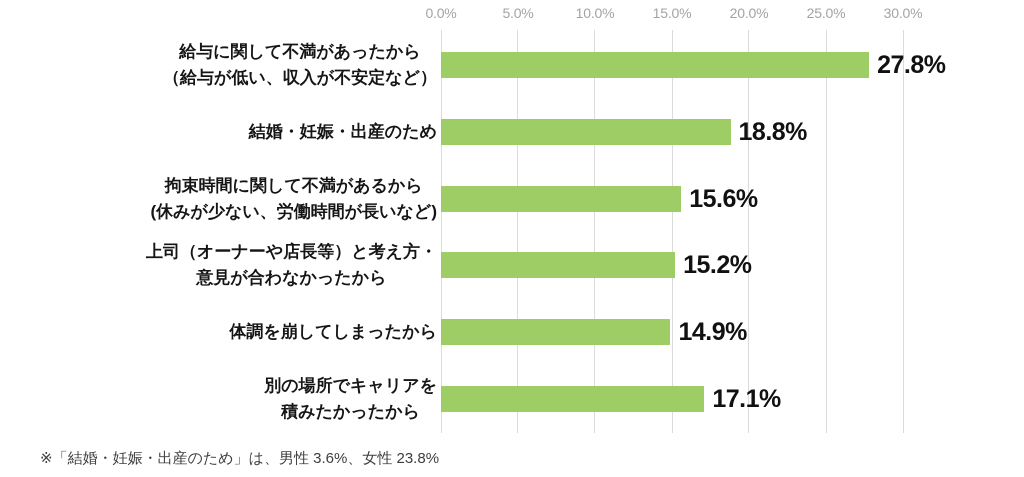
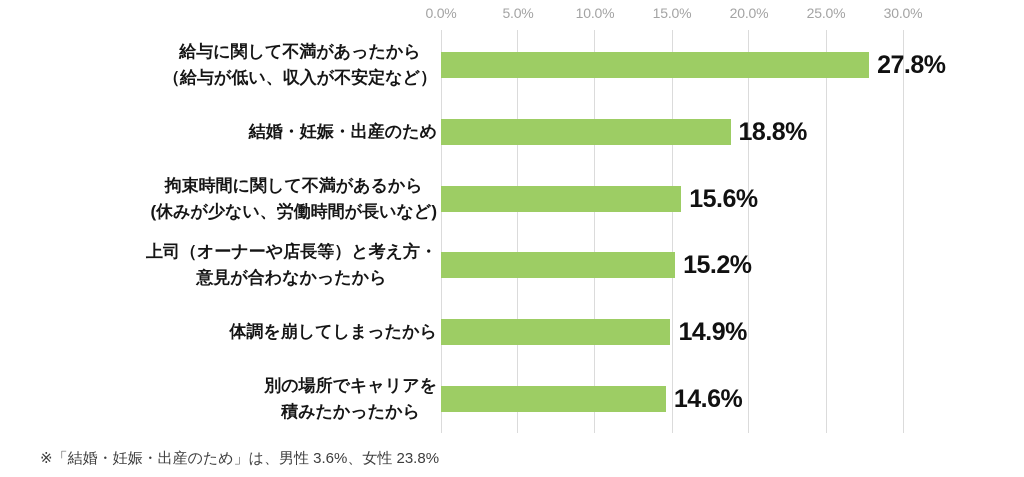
別の場所でキャリアを 積みたかったから: 17.1% -> 14.6%
